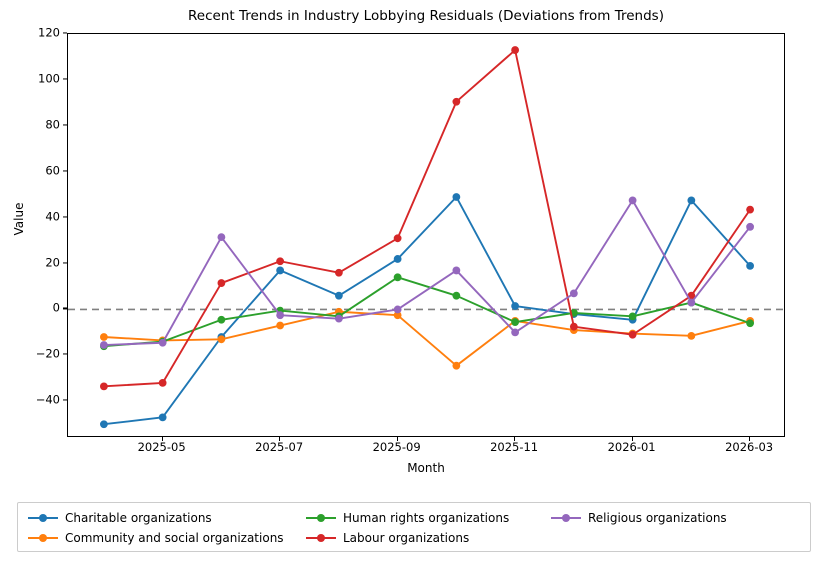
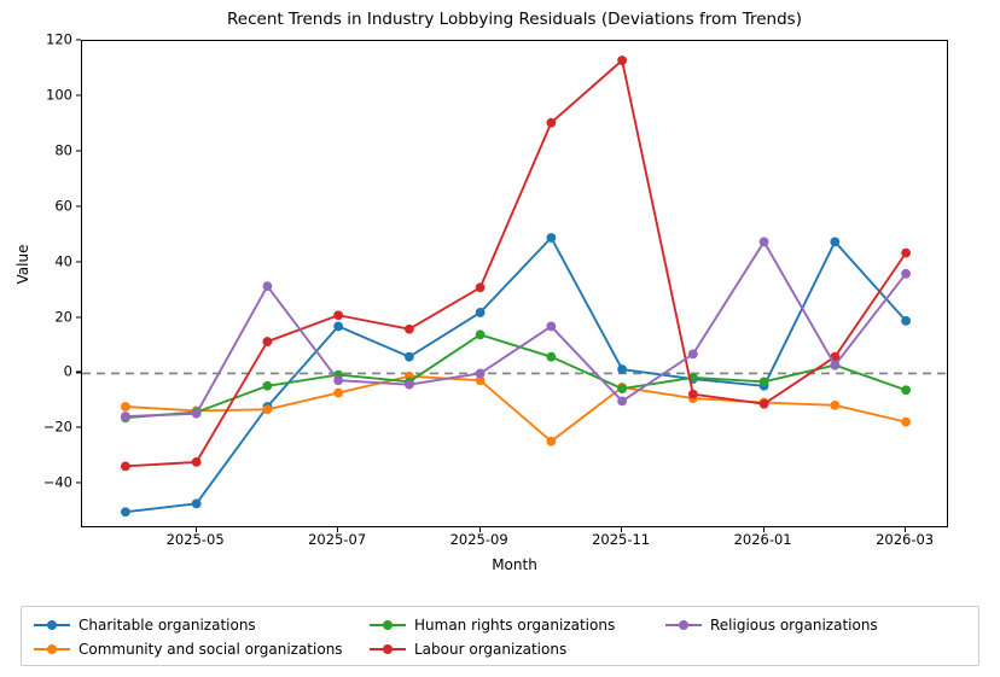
Community and social organizations/2026-03: -5 -> -18
